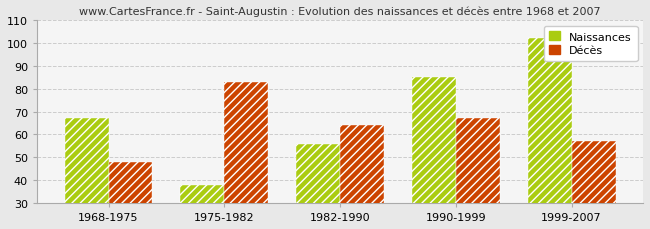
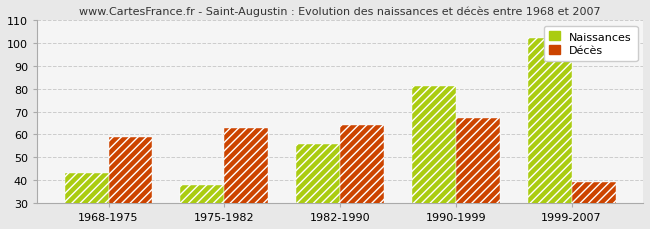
Naissances/1968-1975: 67 -> 43
Décès/1968-1975: 48 -> 59
Décès/1975-1982: 83 -> 63
Naissances/1990-1999: 85 -> 81
Décès/1999-2007: 57 -> 39
